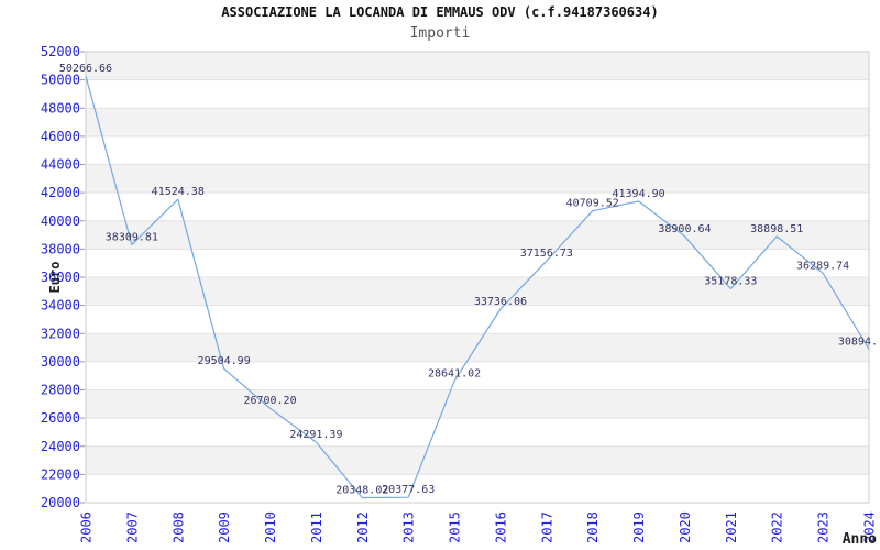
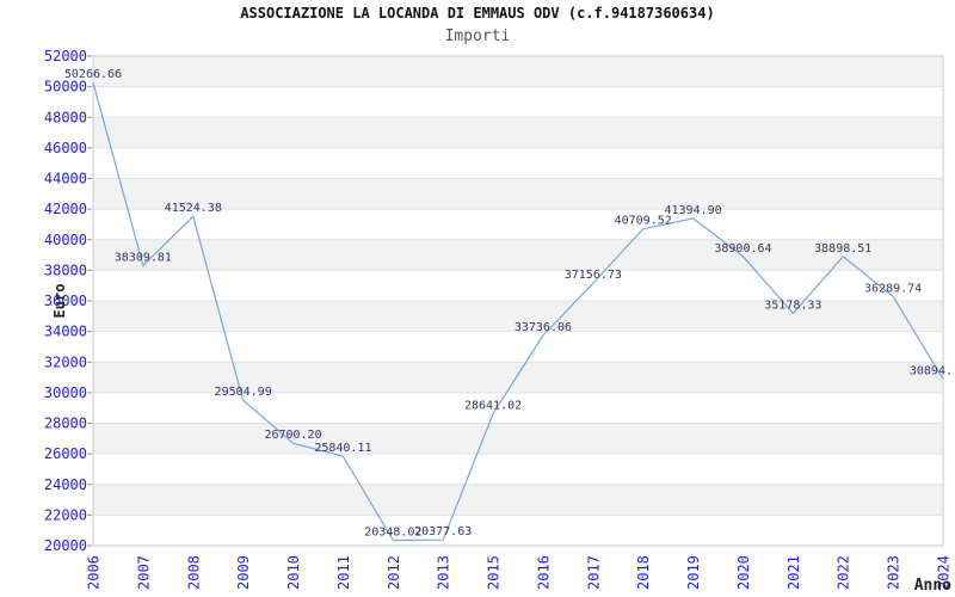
2011: 24291.39 -> 25840.11
